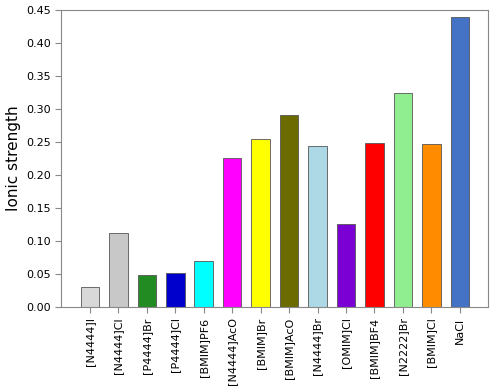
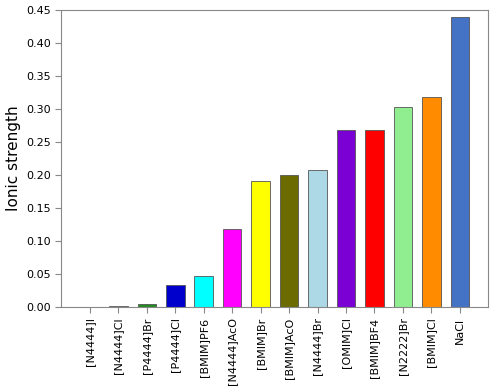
[N4444]I: 0.030 -> 0.001
[N4444]Cl: 0.112 -> 0.001
[P4444]Br: 0.048 -> 0.004
[P4444]Cl: 0.052 -> 0.034
[BMIM]PF6: 0.070 -> 0.047
[N4444]AcO: 0.226 -> 0.118
[BMIM]Br: 0.254 -> 0.190
[BMIM]AcO: 0.290 -> 0.199
[N4444]Br: 0.244 -> 0.208
[OMIM]Cl: 0.126 -> 0.268
[BMIM]BF4: 0.248 -> 0.268
[N2222]Br: 0.324 -> 0.302
[BMIM]Cl: 0.246 -> 0.318
